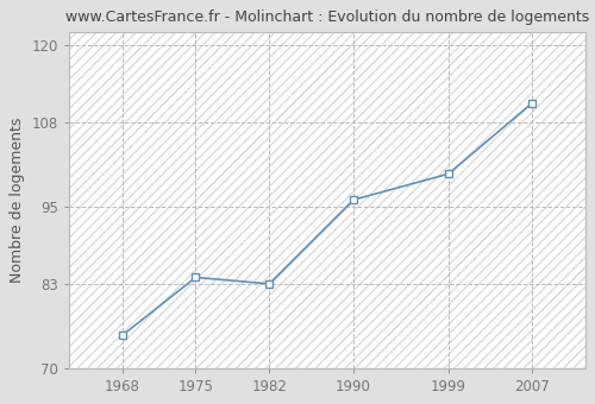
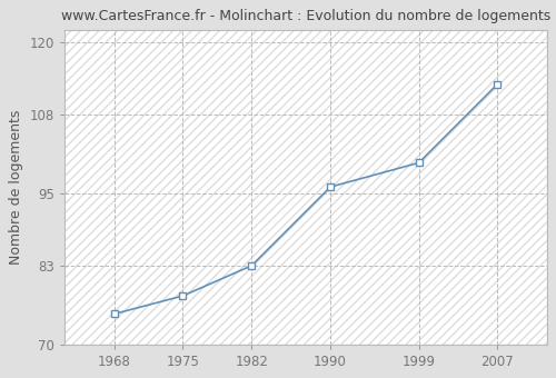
1975: 84 -> 78
2007: 111 -> 113
